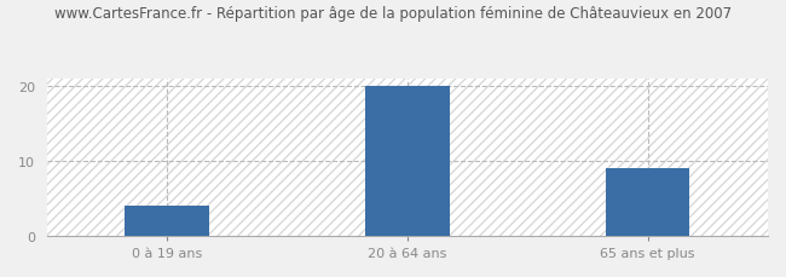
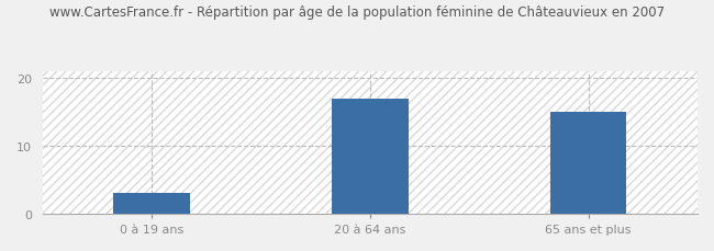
0 à 19 ans: 4 -> 3
20 à 64 ans: 20 -> 17
65 ans et plus: 9 -> 15
